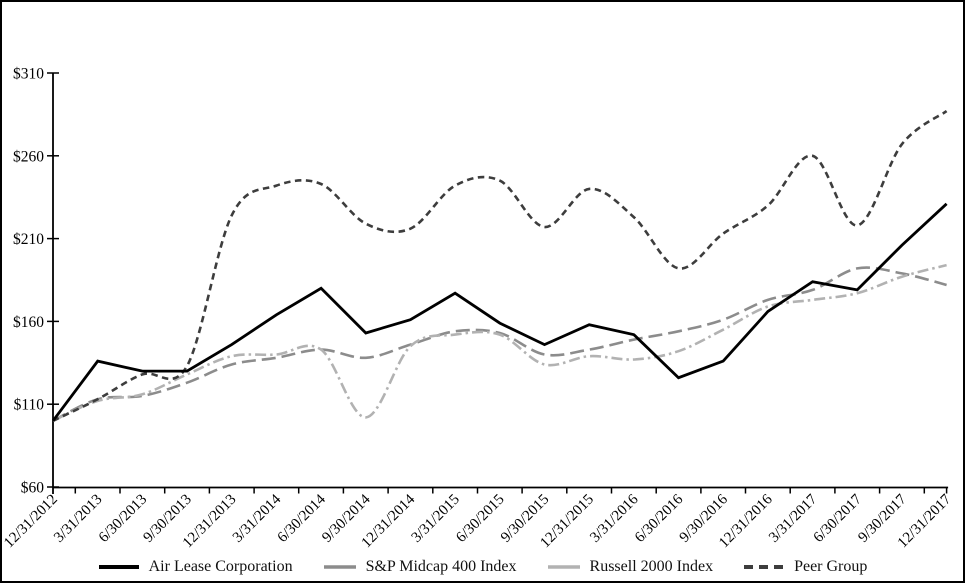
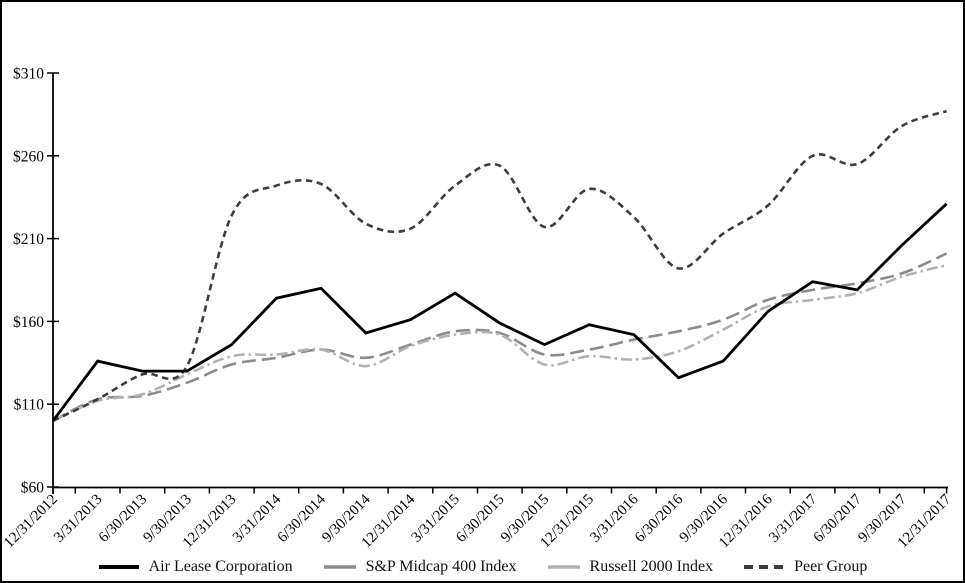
Air Lease Corporation/3/31/2014: $164 -> $174
Russell 2000 Index/9/30/2014: $102 -> $133
Peer Group/6/30/2015: $245 -> $254
S&P Midcap 400 Index/6/30/2017: $192 -> $183
Peer Group/6/30/2017: $218 -> $255
Peer Group/9/30/2017: $267 -> $278
S&P Midcap 400 Index/12/31/2017: $182 -> $201
